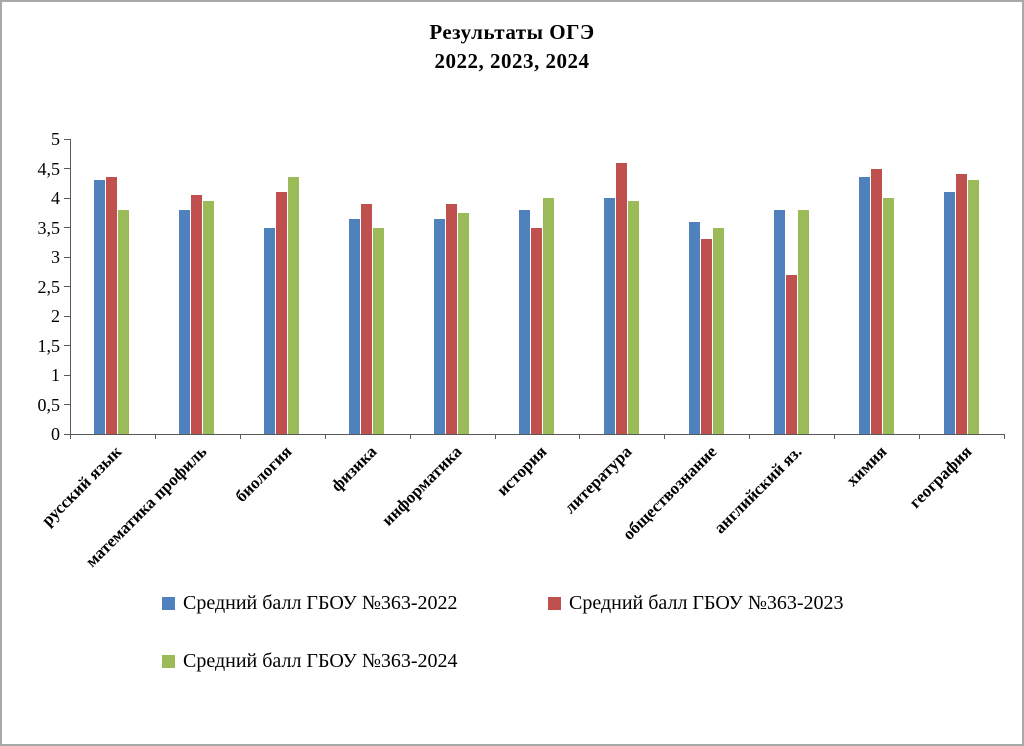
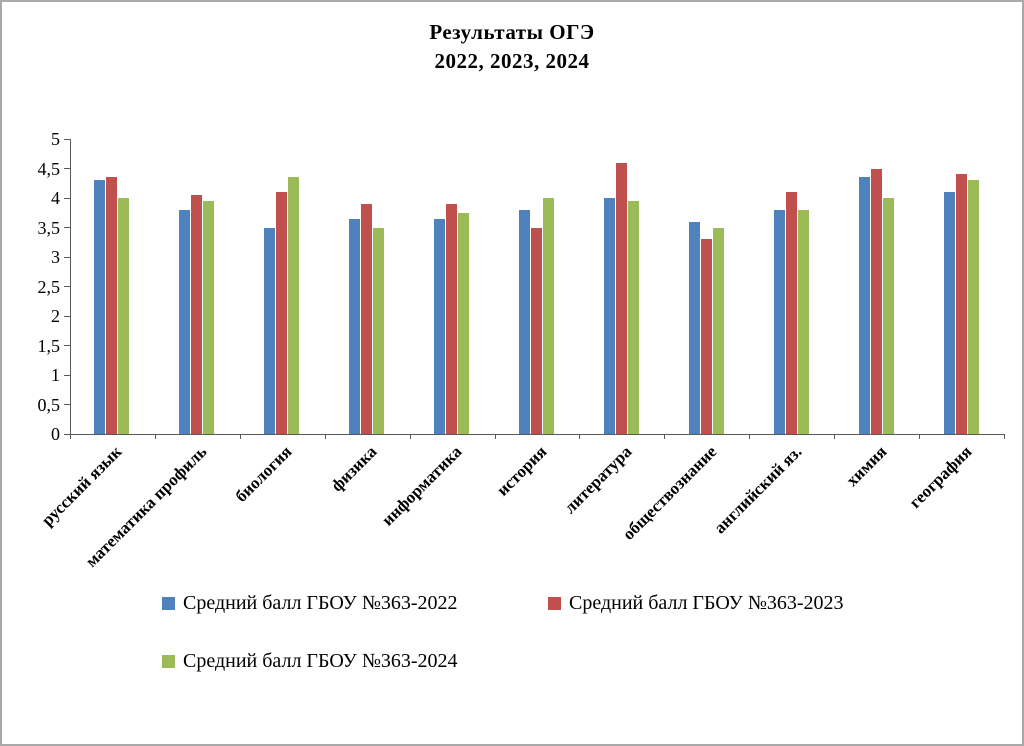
Средний балл ГБОУ №363-2024/русский язык: 3.8 -> 4.0
Средний балл ГБОУ №363-2023/английский яз.: 2.7 -> 4.1
